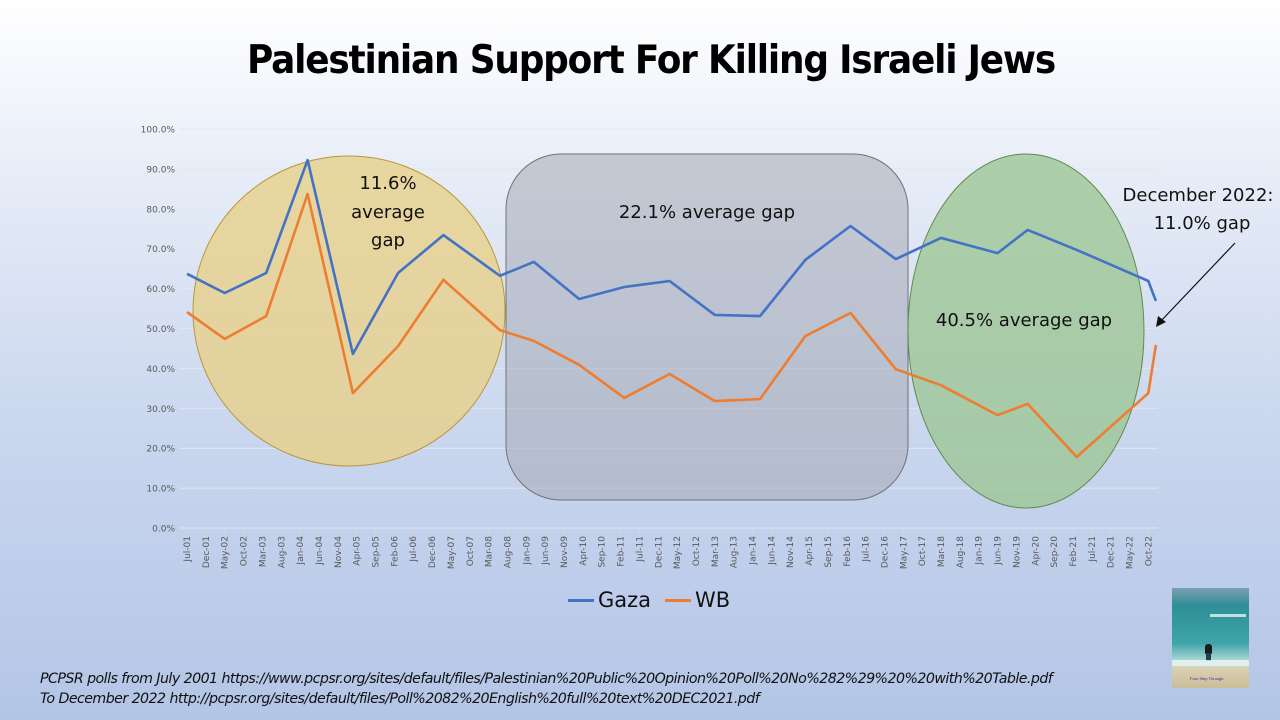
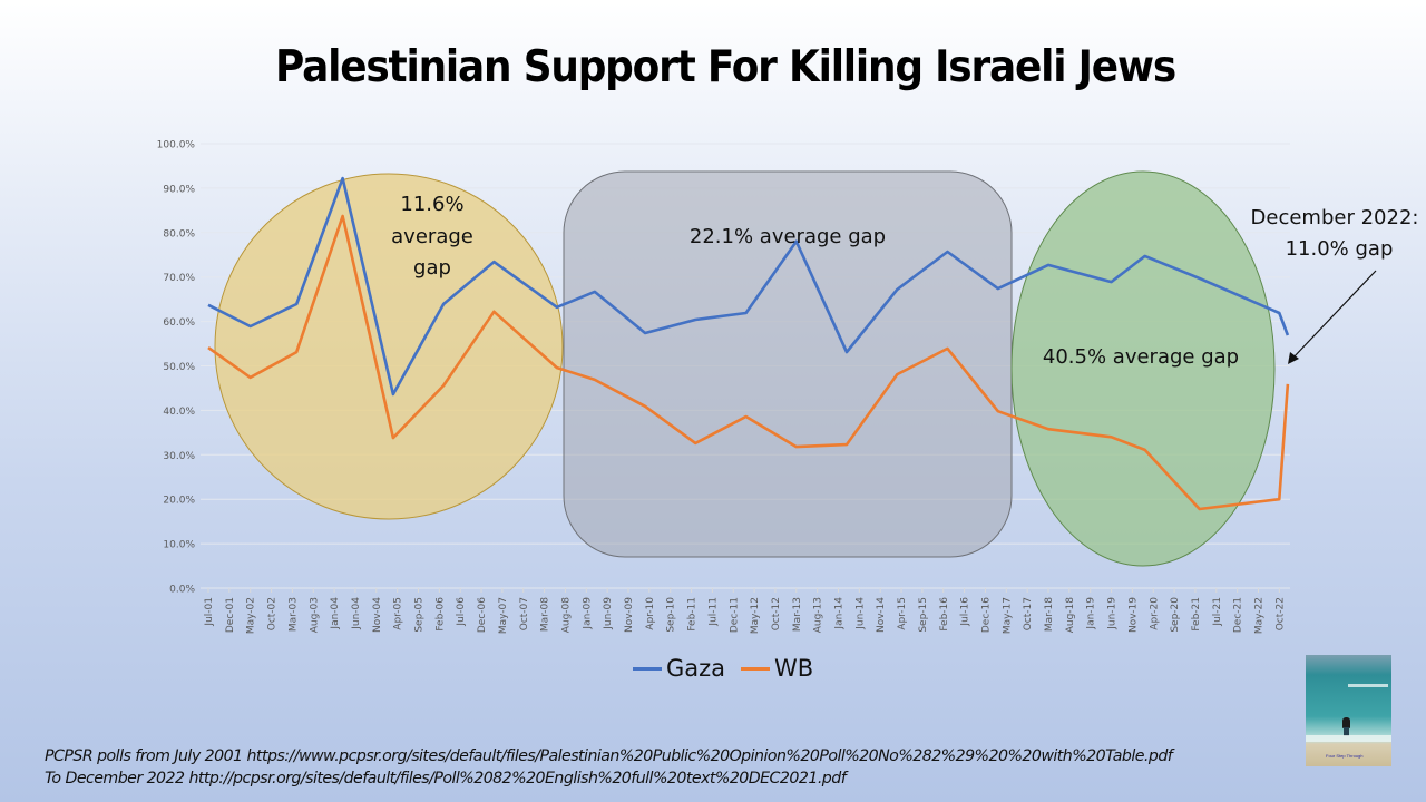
Gaza/Mar-13: 53% -> 78%
WB/Jun-19: 28% -> 34%
WB/Oct-22: 34% -> 20%
